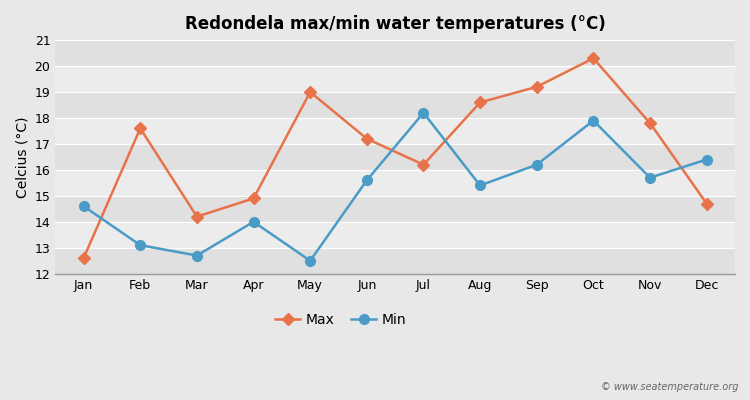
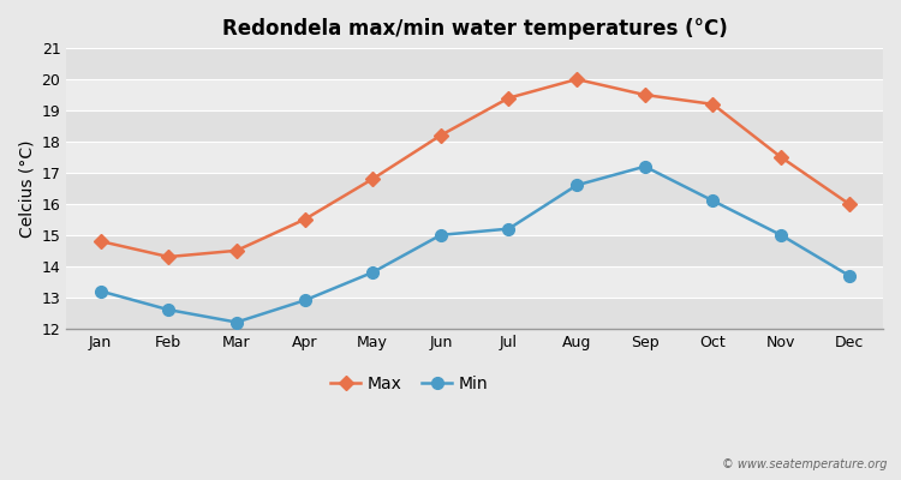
Max/Jan: 12.6 -> 14.8
Min/Jan: 14.6 -> 13.2
Max/Feb: 17.6 -> 14.3
Min/Feb: 13.1 -> 12.6
Max/Mar: 14.2 -> 14.5
Min/Mar: 12.7 -> 12.2
Max/Apr: 14.9 -> 15.5
Min/Apr: 14.0 -> 12.9
Max/May: 19.0 -> 16.8
Min/May: 12.5 -> 13.8
Max/Jun: 17.2 -> 18.2
Min/Jun: 15.6 -> 15.0
Max/Jul: 16.2 -> 19.4
Min/Jul: 18.2 -> 15.2
Max/Aug: 18.6 -> 20.0
Min/Aug: 15.4 -> 16.6
Max/Sep: 19.2 -> 19.5
Min/Sep: 16.2 -> 17.2
Max/Oct: 20.3 -> 19.2
Min/Oct: 17.9 -> 16.1
Max/Nov: 17.8 -> 17.5
Min/Nov: 15.7 -> 15.0
Max/Dec: 14.7 -> 16.0
Min/Dec: 16.4 -> 13.7
